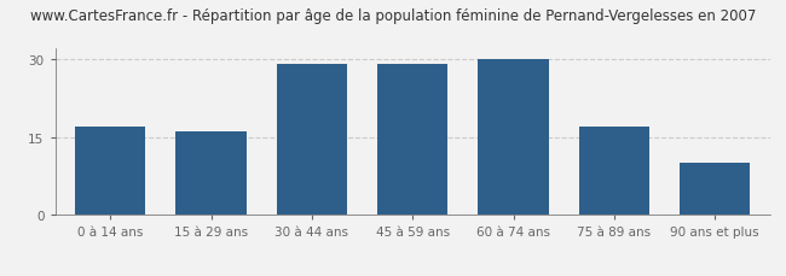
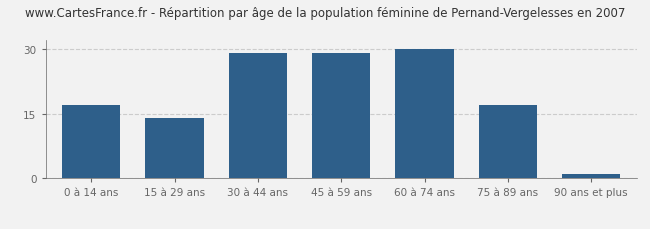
15 à 29 ans: 16 -> 14
90 ans et plus: 10 -> 1
